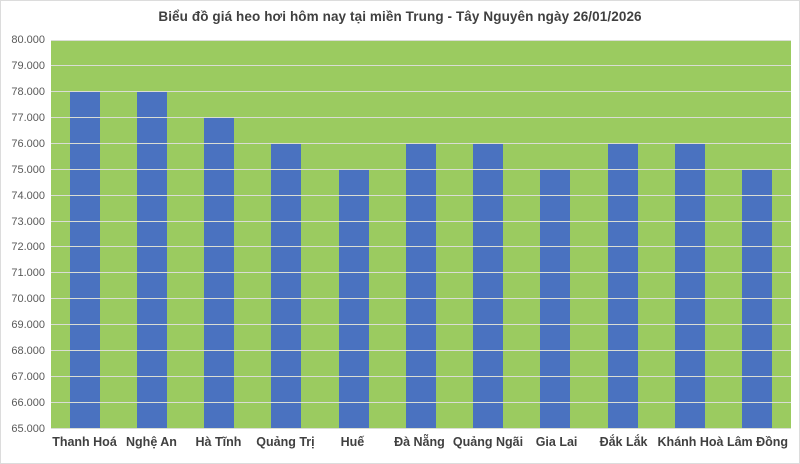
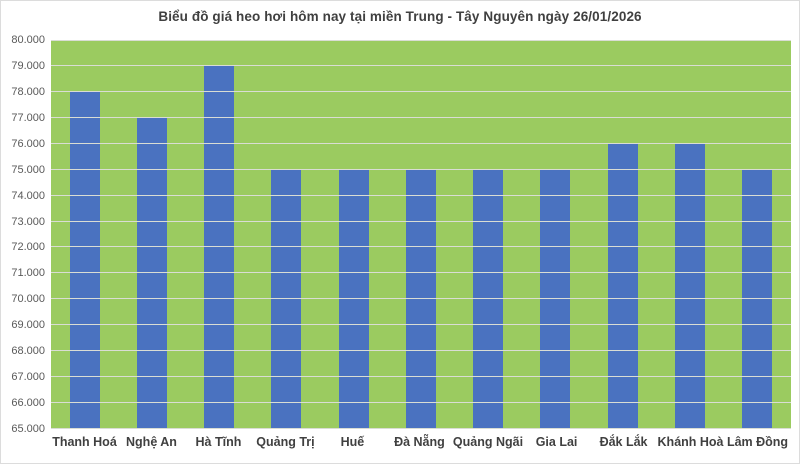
Nghệ An: 78000 -> 77000
Hà Tĩnh: 77000 -> 79000
Quảng Trị: 76000 -> 75000
Đà Nẵng: 76000 -> 75000
Quảng Ngãi: 76000 -> 75000
